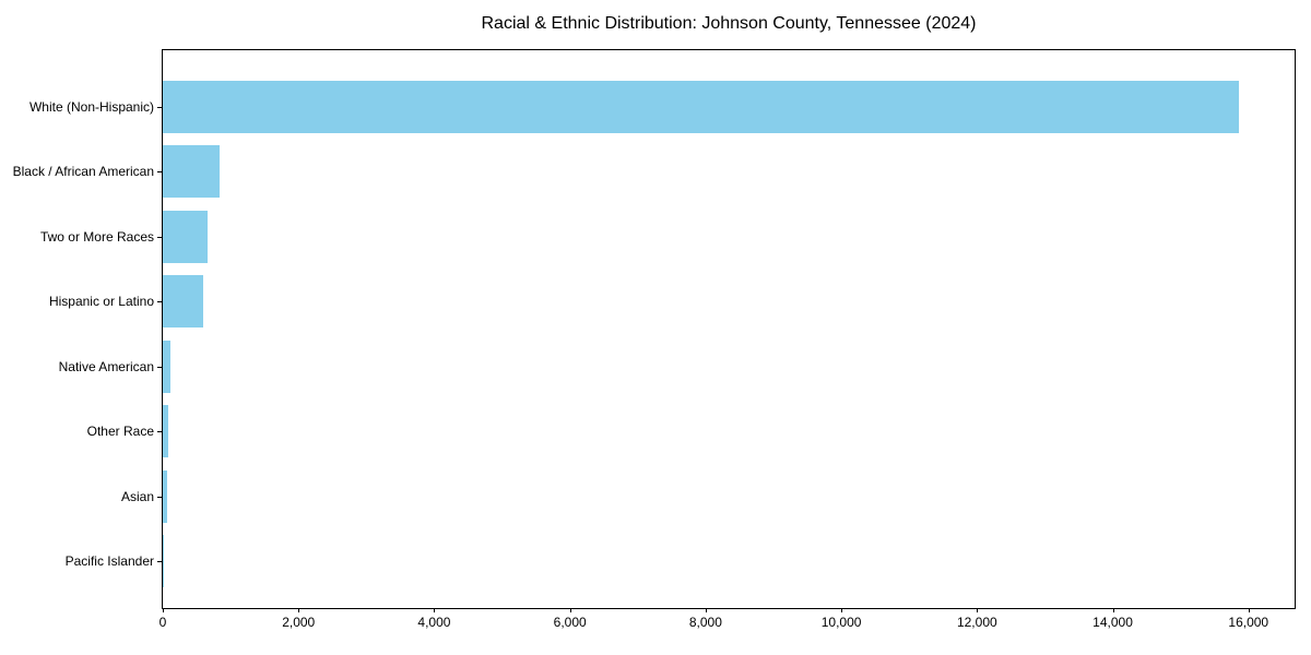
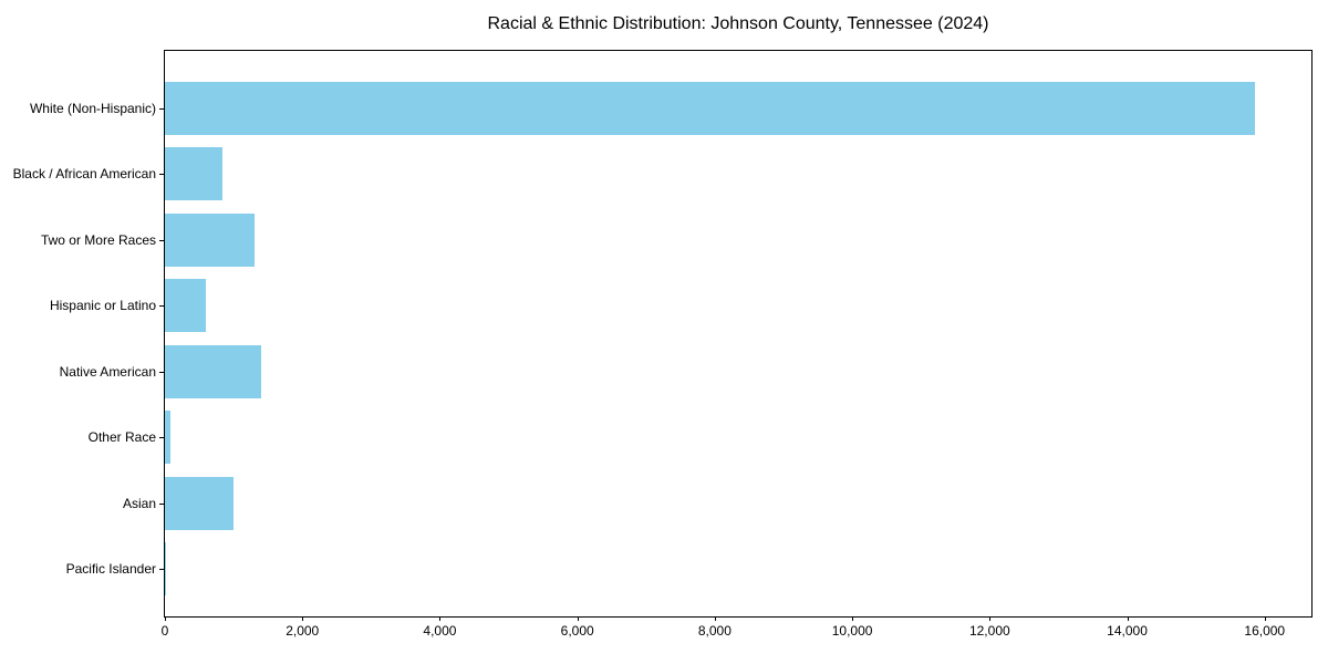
Two or More Races: 700 -> 1300
Native American: 100 -> 1400
Asian: 100 -> 1000
